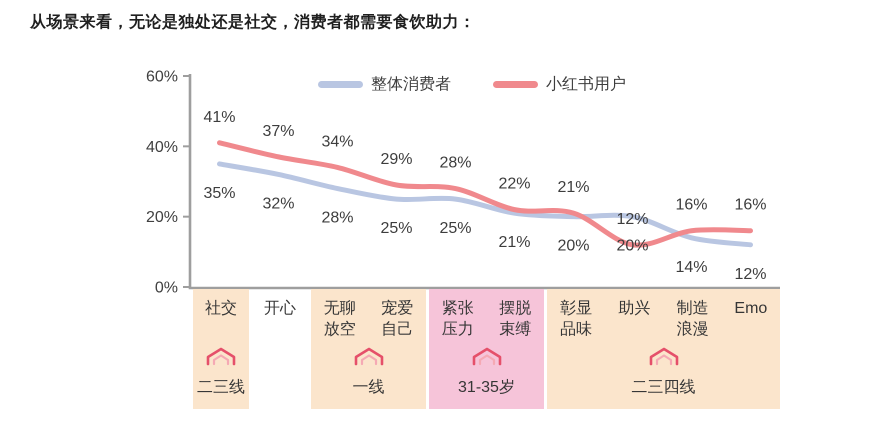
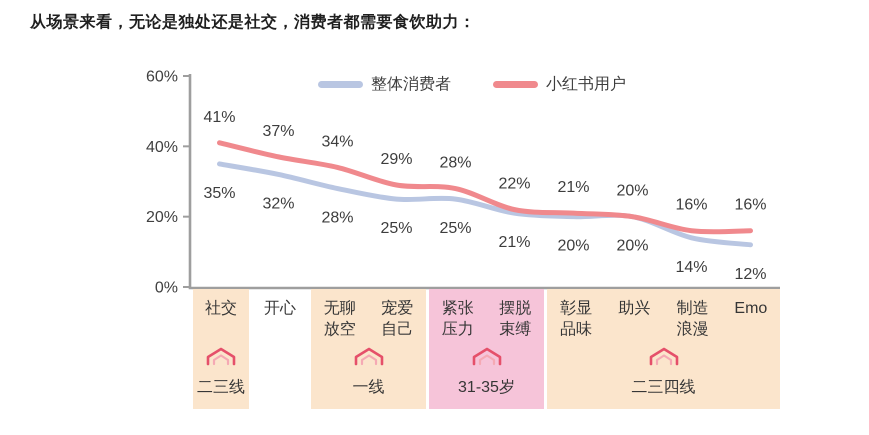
小红书用户/助兴: 12% -> 20%
